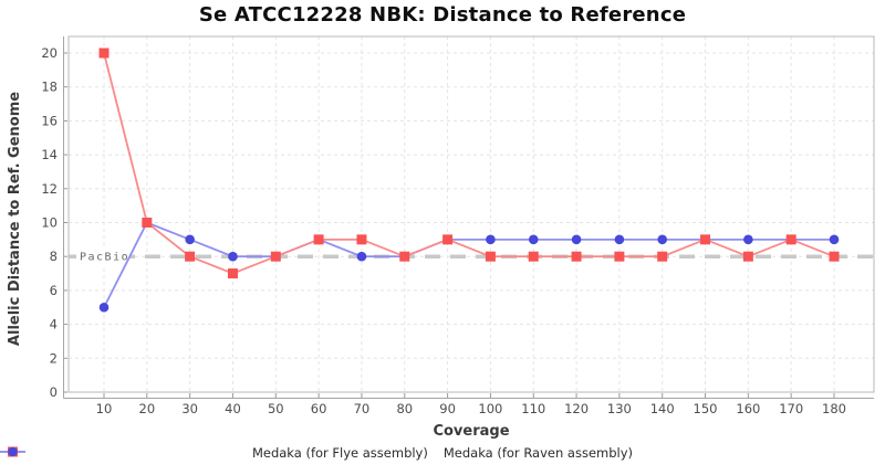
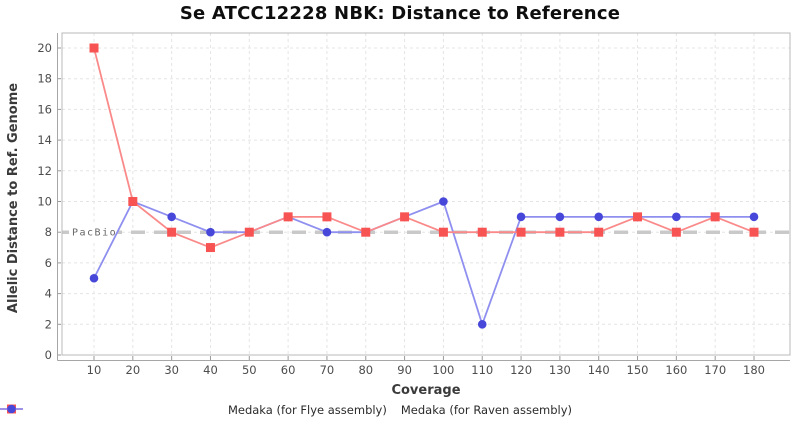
Medaka (for Raven assembly)/100: 9 -> 10
Medaka (for Raven assembly)/110: 9 -> 2
